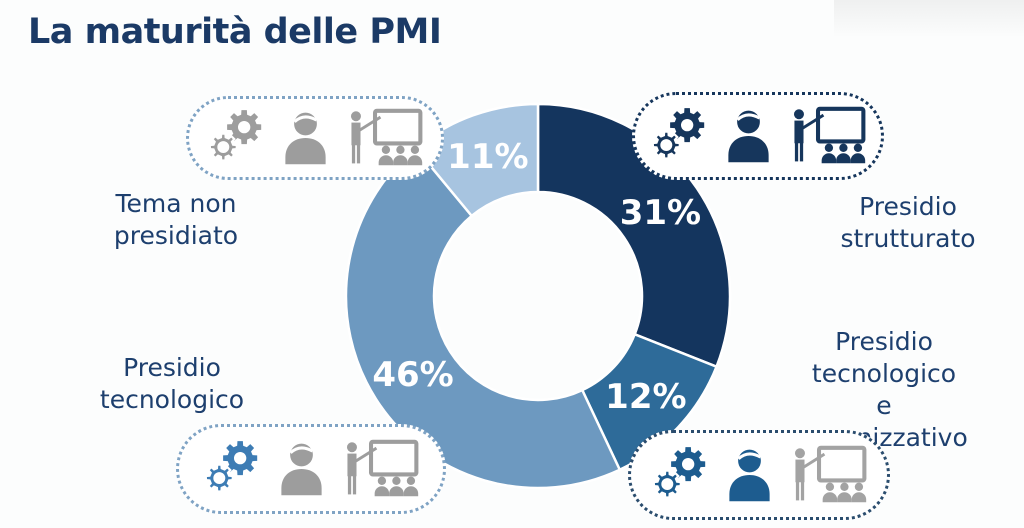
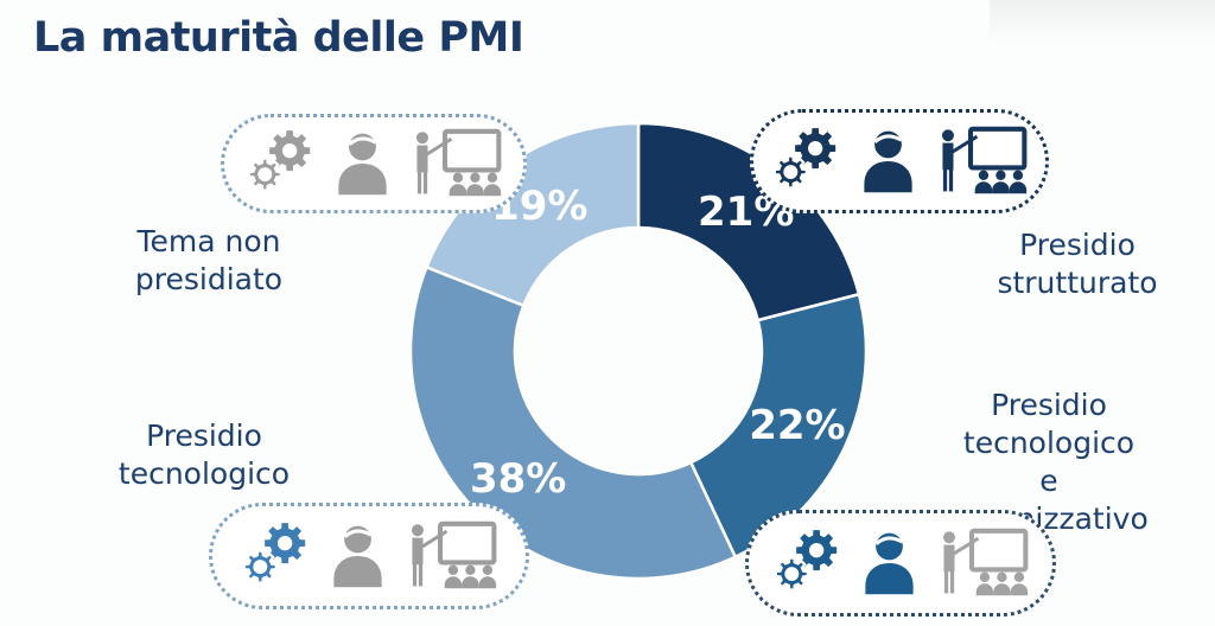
Presidio strutturato: 31% -> 21%
Presidio tecnologico e organizzativo: 12% -> 22%
Presidio tecnologico: 46% -> 38%
Tema non presidiato: 11% -> 19%
